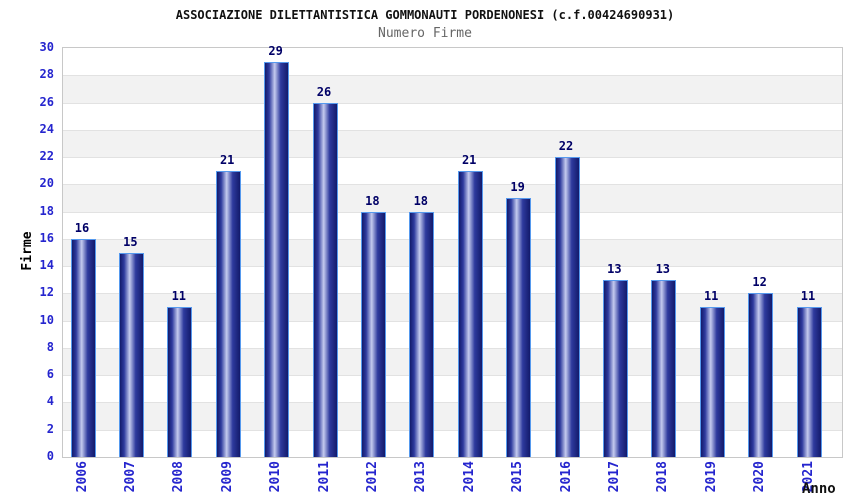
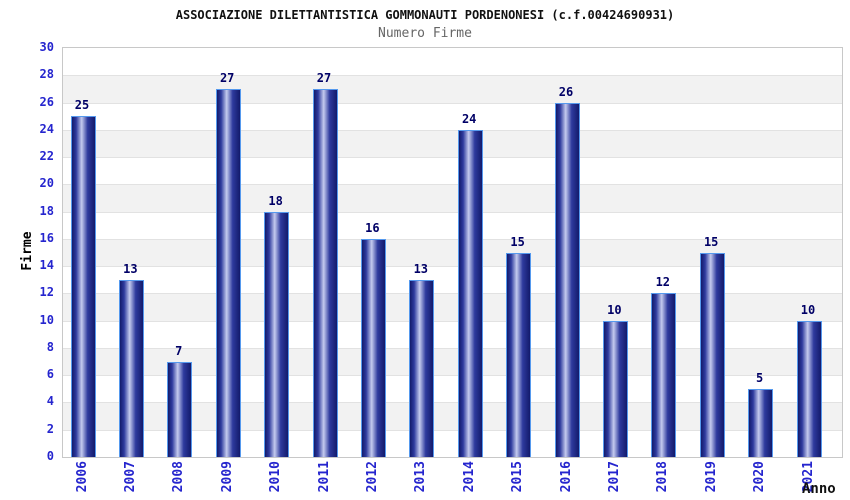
2006: 16 -> 25
2007: 15 -> 13
2008: 11 -> 7
2009: 21 -> 27
2010: 29 -> 18
2011: 26 -> 27
2012: 18 -> 16
2013: 18 -> 13
2014: 21 -> 24
2015: 19 -> 15
2016: 22 -> 26
2017: 13 -> 10
2018: 13 -> 12
2019: 11 -> 15
2020: 12 -> 5
2021: 11 -> 10
